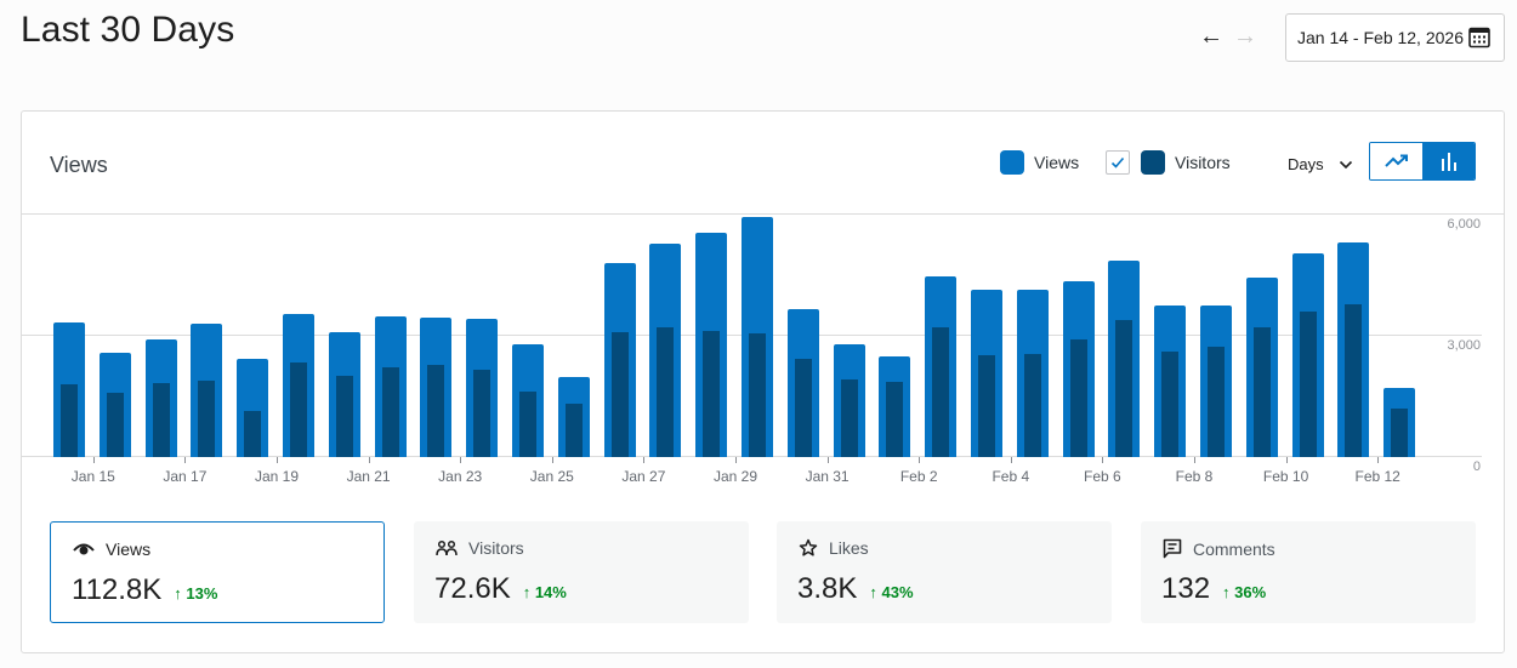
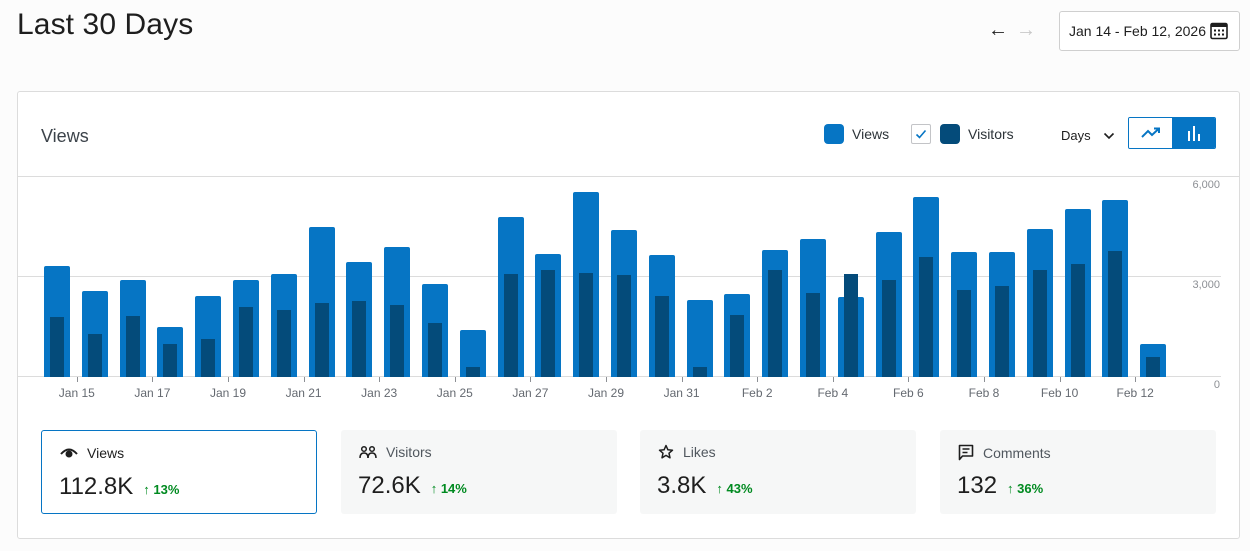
Visitors/Jan 15: 1600 -> 1300
Views/Jan 17: 3300 -> 1500
Visitors/Jan 17: 1900 -> 1000
Views/Jan 19: 3500 -> 2900
Visitors/Jan 19: 2300 -> 2100
Views/Jan 21: 3500 -> 4500
Views/Jan 23: 3400 -> 3900
Views/Jan 25: 2000 -> 1400
Visitors/Jan 25: 1300 -> 300
Views/Jan 27: 5300 -> 3700
Views/Jan 29: 5900 -> 4400
Views/Jan 31: 2800 -> 2300
Visitors/Jan 31: 1900 -> 300
Views/Feb 2: 4500 -> 3800
Views/Feb 4: 4100 -> 2400
Visitors/Feb 4: 2600 -> 3100
Views/Feb 6: 4900 -> 5400
Visitors/Feb 6: 3400 -> 3600
Visitors/Feb 10: 3600 -> 3400
Views/Feb 12: 1700 -> 1000
Visitors/Feb 12: 1200 -> 600
